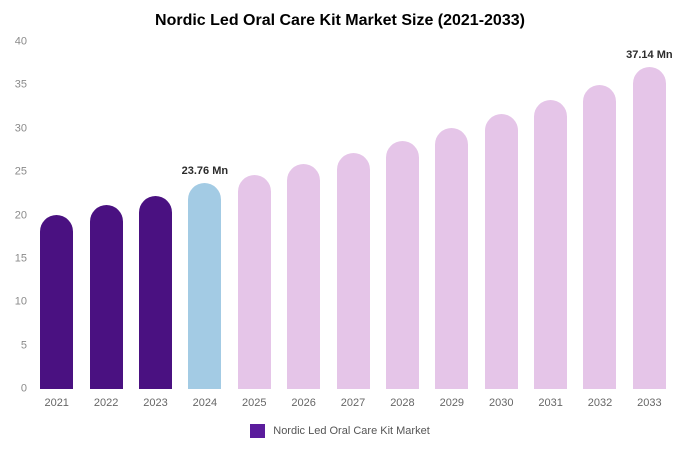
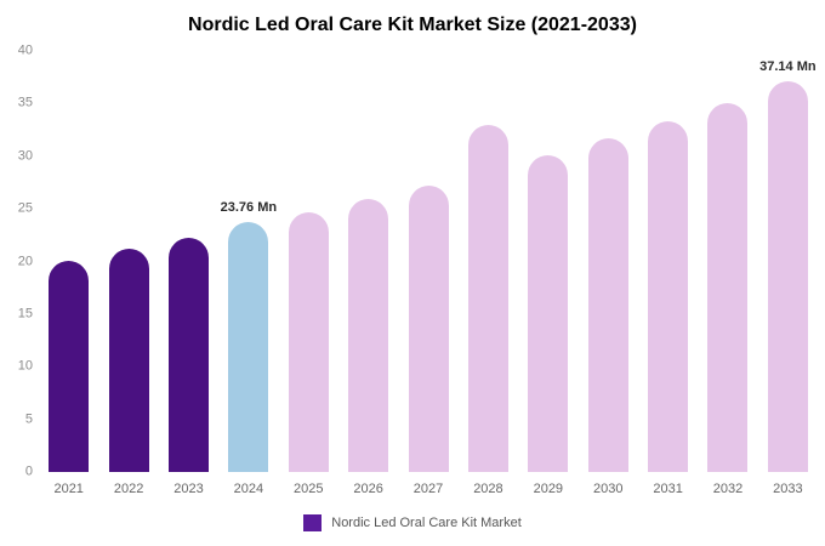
2028: 29 -> 33
